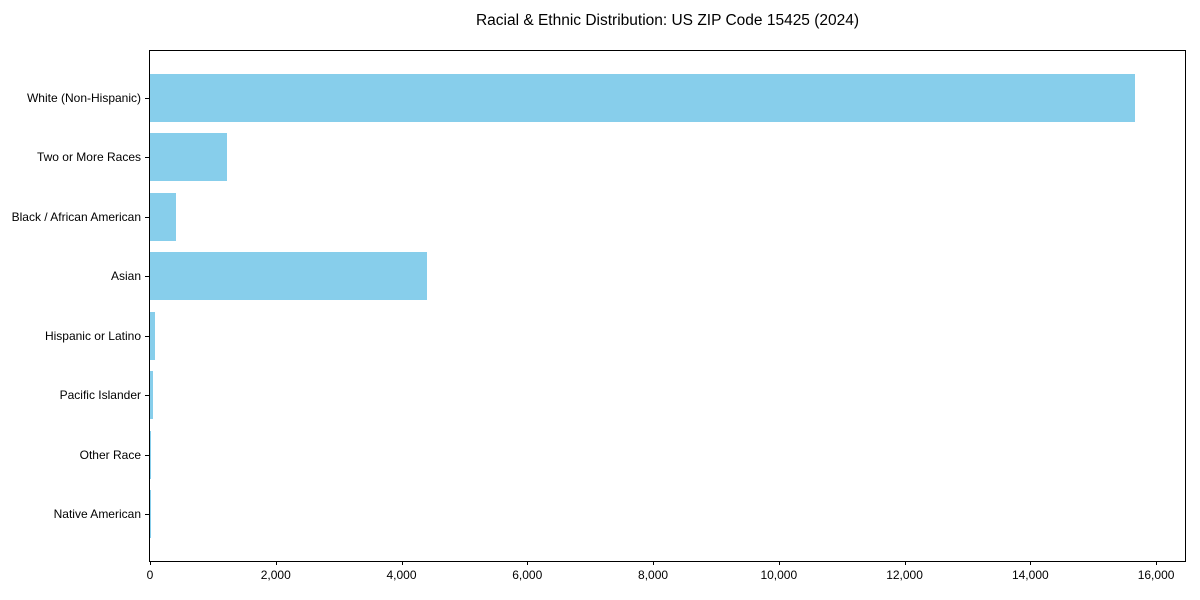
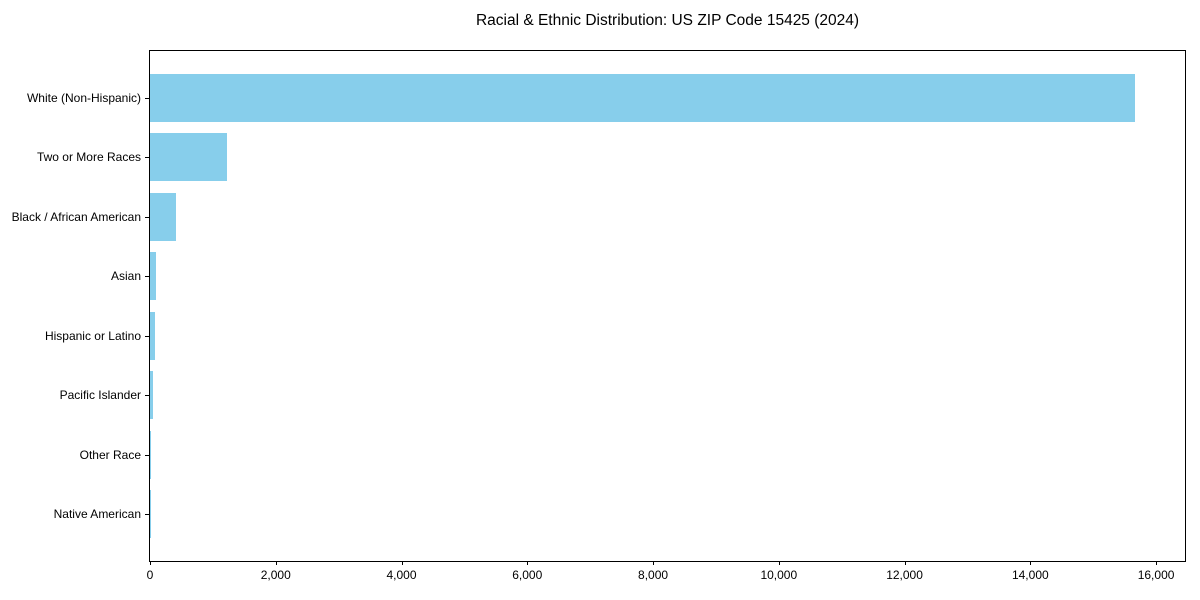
Asian: 4400 -> 100
